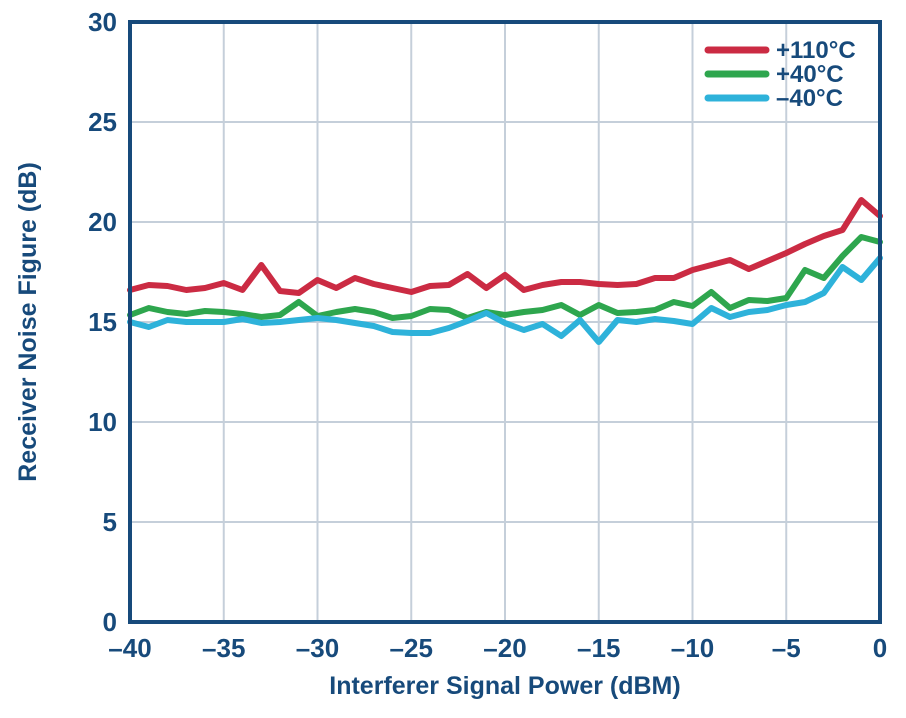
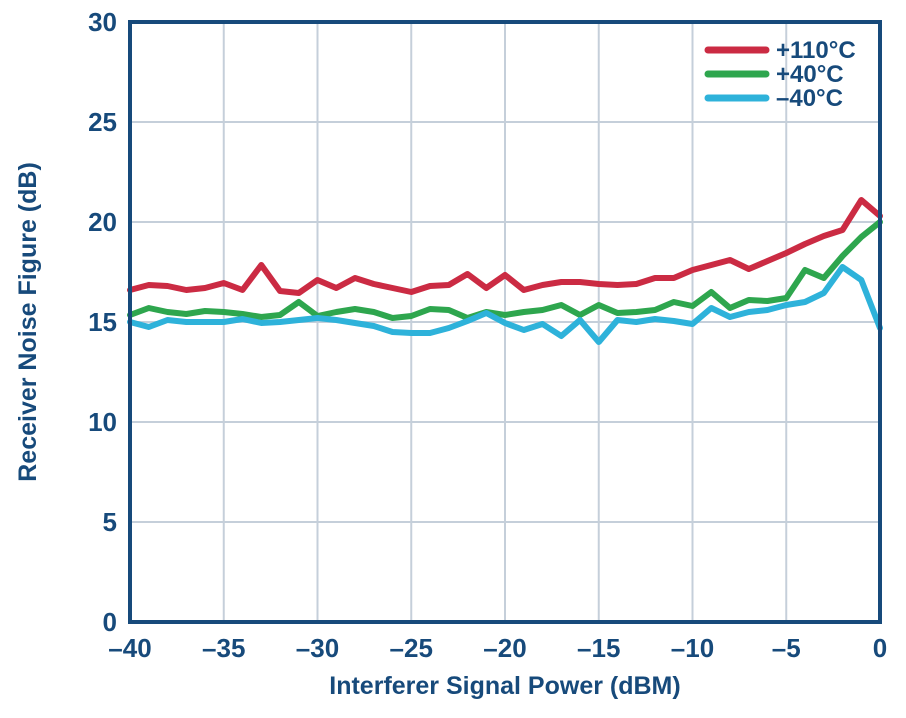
+40°C/0: 19.0 -> 20.0
–40°C/0: 18.2 -> 14.7
